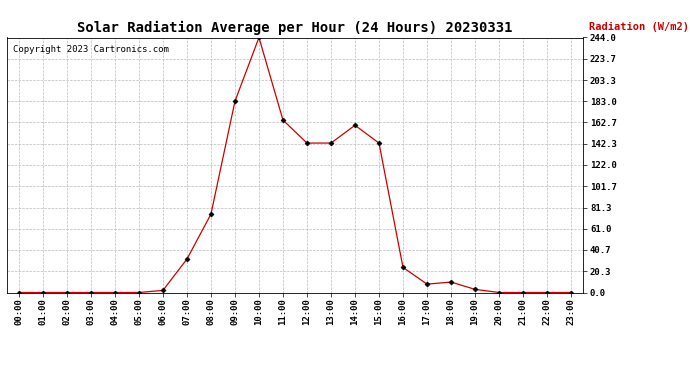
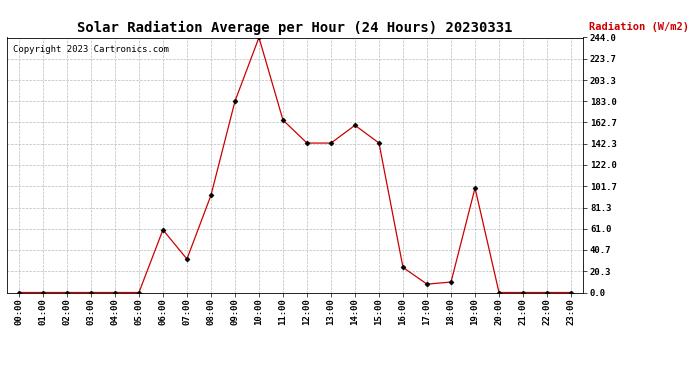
06:00: 2 -> 60
08:00: 75 -> 93
19:00: 3 -> 100
